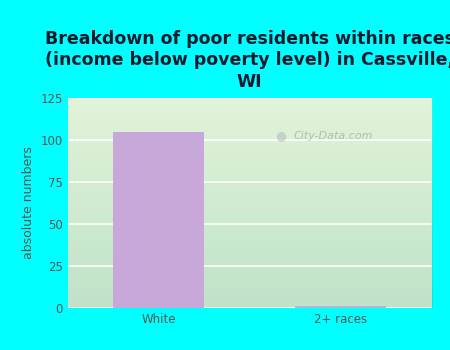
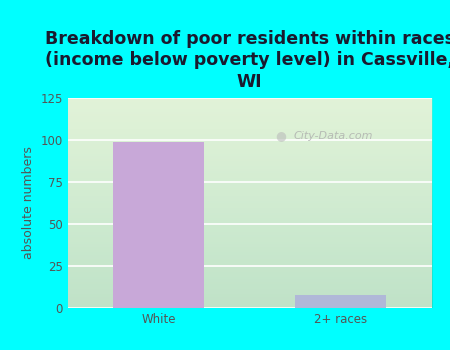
White: 105 -> 99
2+ races: 1 -> 8
